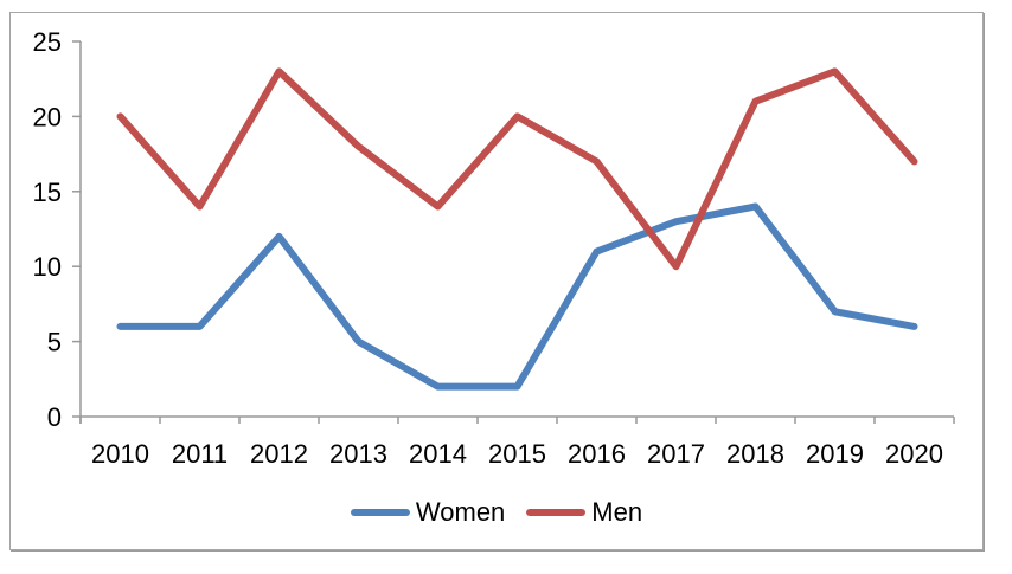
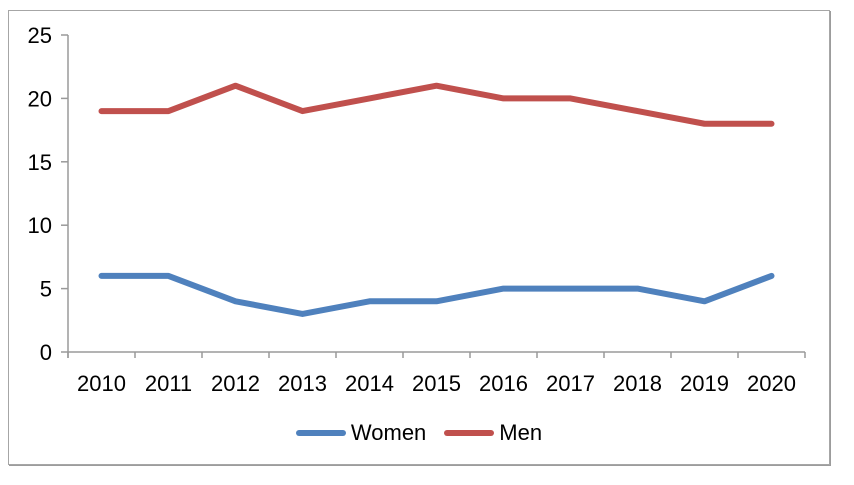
Men/2010: 20 -> 19
Men/2011: 14 -> 19
Women/2012: 12 -> 4
Men/2012: 23 -> 21
Women/2013: 5 -> 3
Men/2013: 18 -> 19
Women/2014: 2 -> 4
Men/2014: 14 -> 20
Women/2015: 2 -> 4
Men/2015: 20 -> 21
Women/2016: 11 -> 5
Men/2016: 17 -> 20
Women/2017: 13 -> 5
Men/2017: 10 -> 20
Women/2018: 14 -> 5
Men/2018: 21 -> 19
Women/2019: 7 -> 4
Men/2019: 23 -> 18
Men/2020: 17 -> 18
